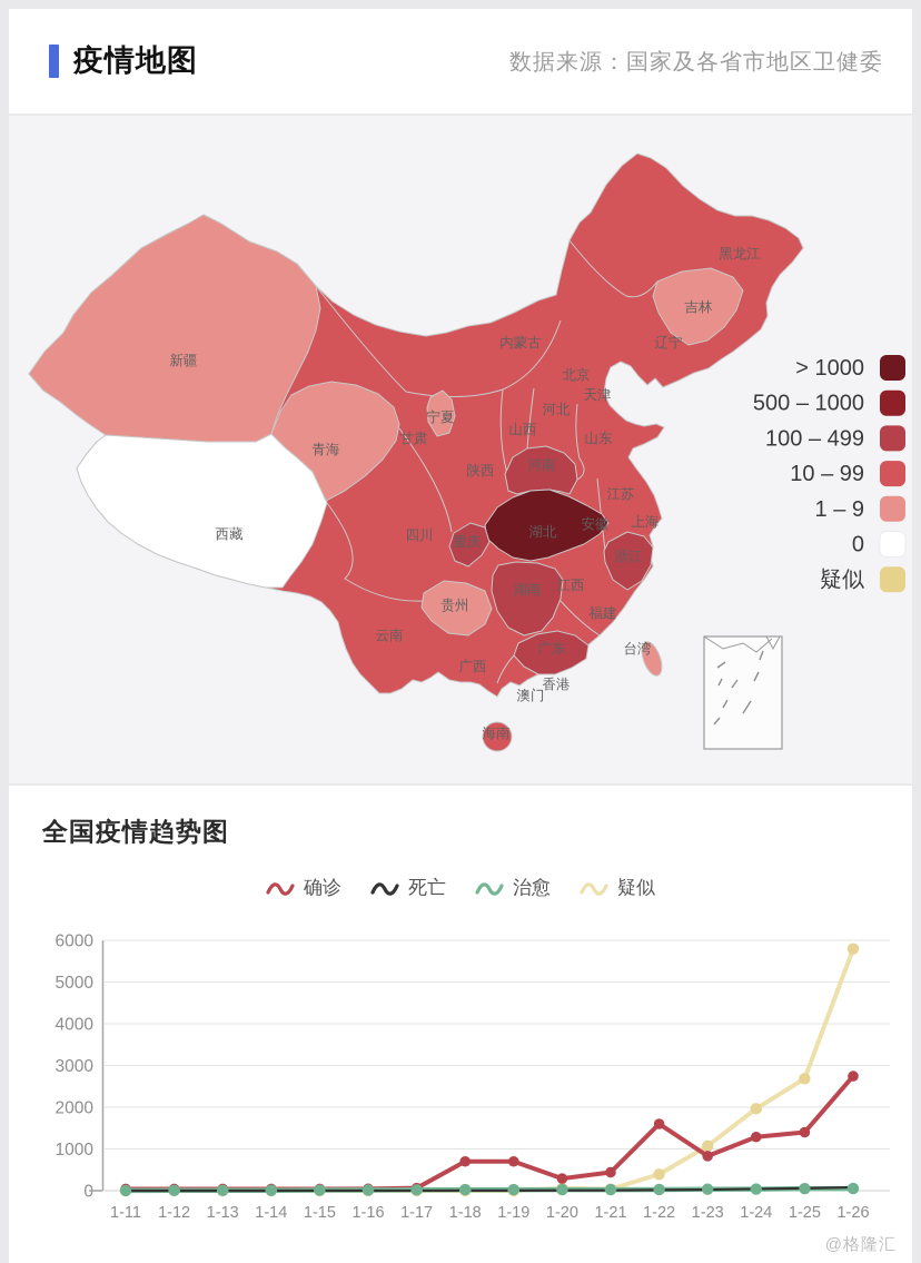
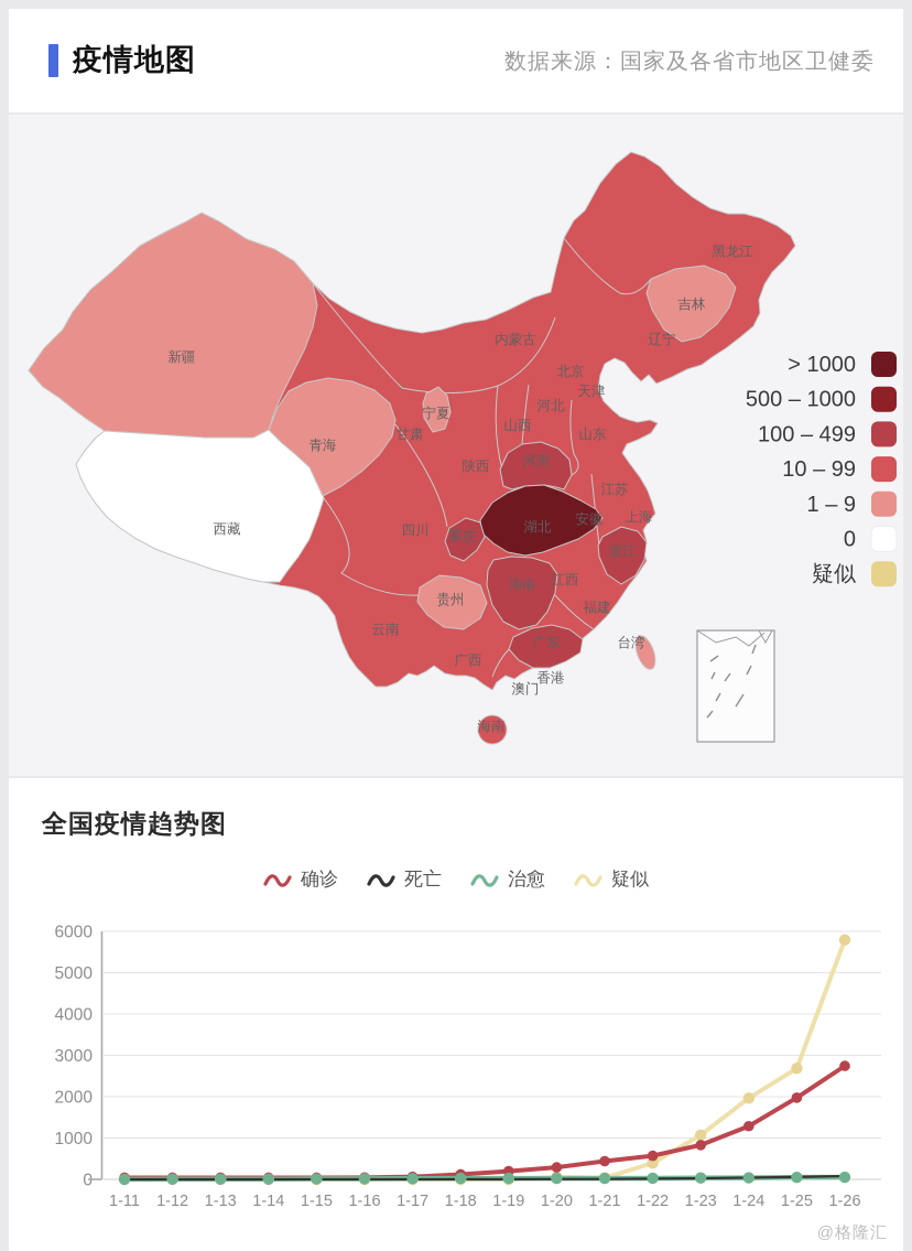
确诊/1-18: 700 -> 100
确诊/1-19: 700 -> 200
确诊/1-22: 1600 -> 600
确诊/1-25: 1400 -> 2000
